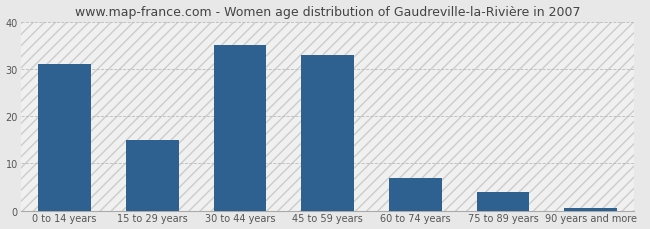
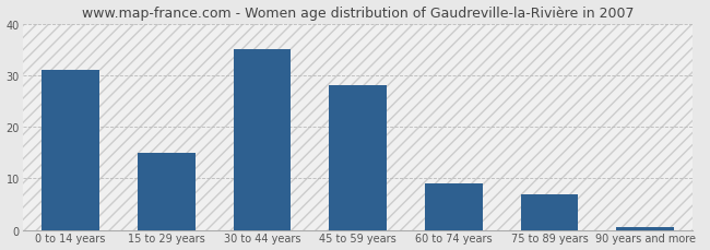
45 to 59 years: 33.0 -> 28.0
60 to 74 years: 7.0 -> 9.0
75 to 89 years: 4.0 -> 7.0
